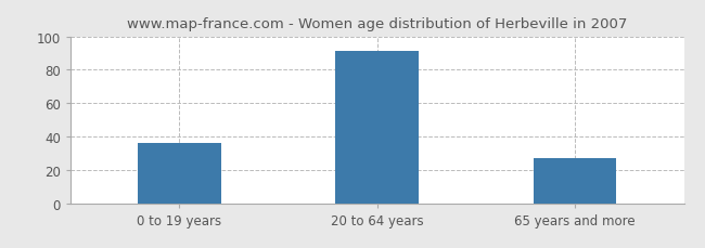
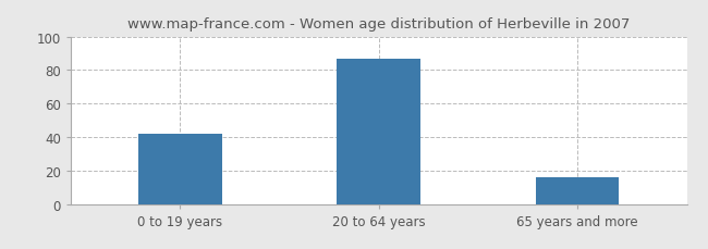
0 to 19 years: 36 -> 42
20 to 64 years: 91 -> 87
65 years and more: 27 -> 16
